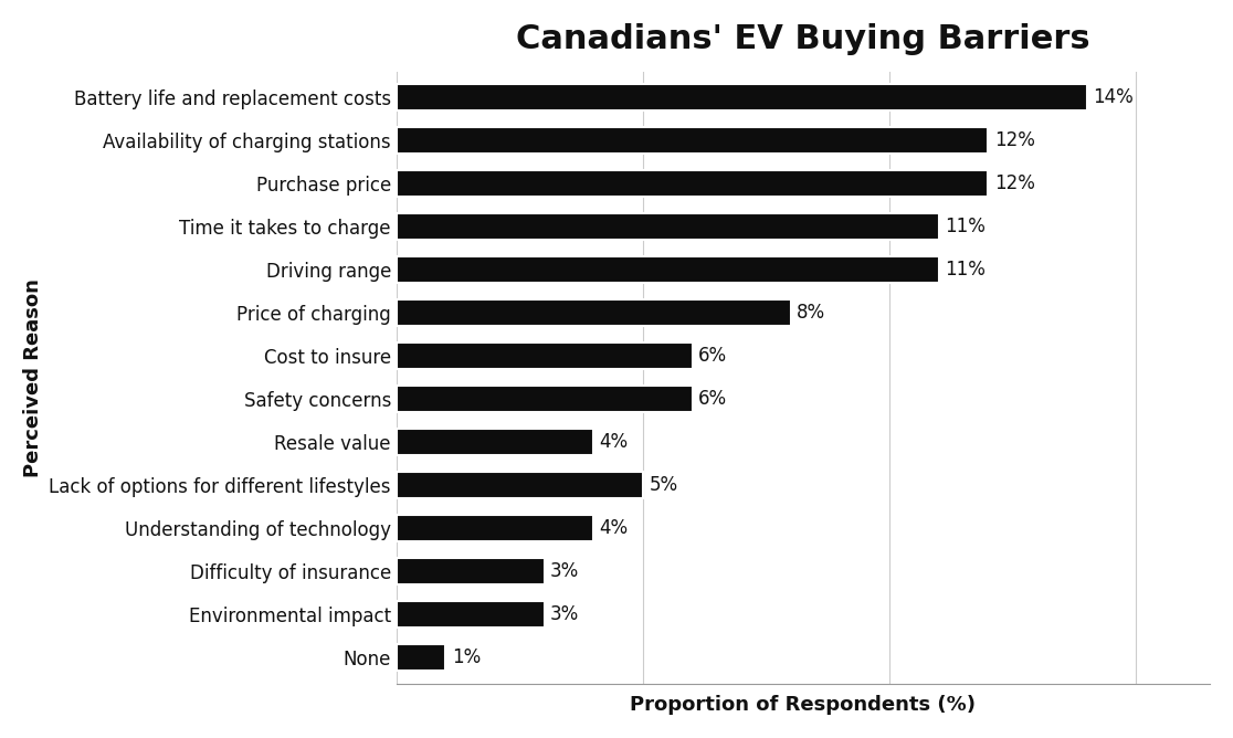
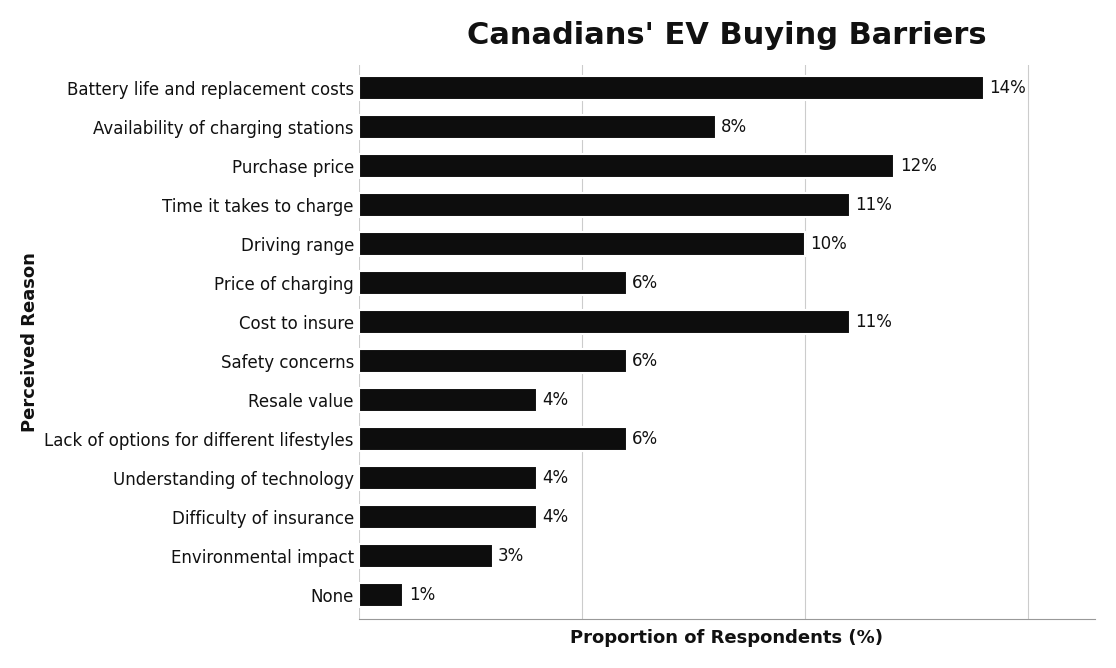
Availability of charging stations: 12% -> 8%
Driving range: 11% -> 10%
Price of charging: 8% -> 6%
Cost to insure: 6% -> 11%
Lack of options for different lifestyles: 5% -> 6%
Difficulty of insurance: 3% -> 4%
